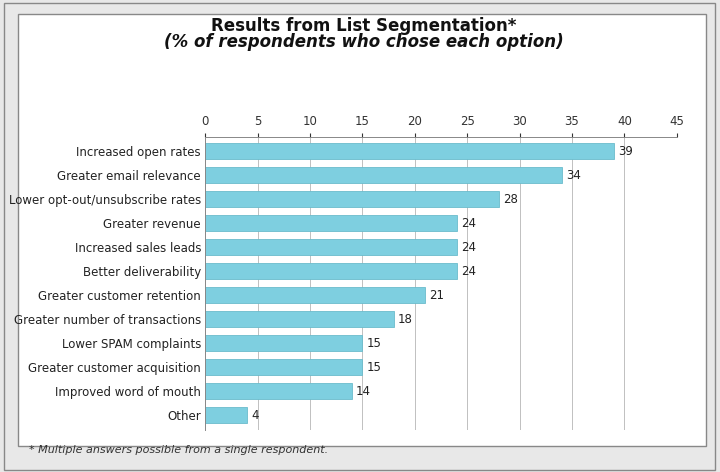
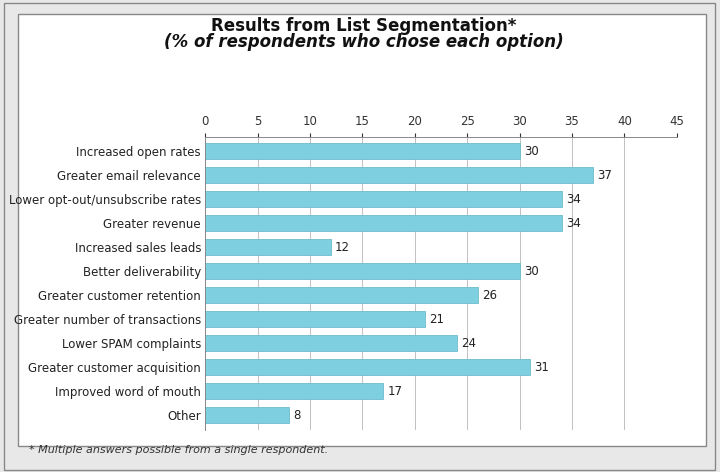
Increased open rates: 39 -> 30
Greater email relevance: 34 -> 37
Lower opt-out/unsubscribe rates: 28 -> 34
Greater revenue: 24 -> 34
Increased sales leads: 24 -> 12
Better deliverability: 24 -> 30
Greater customer retention: 21 -> 26
Greater number of transactions: 18 -> 21
Lower SPAM complaints: 15 -> 24
Greater customer acquisition: 15 -> 31
Improved word of mouth: 14 -> 17
Other: 4 -> 8
